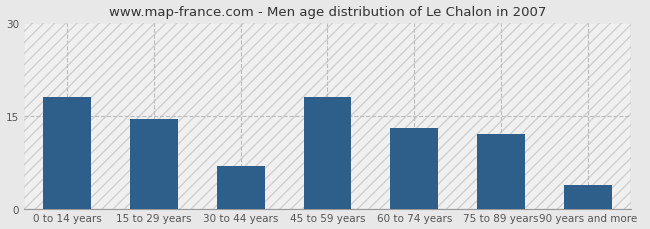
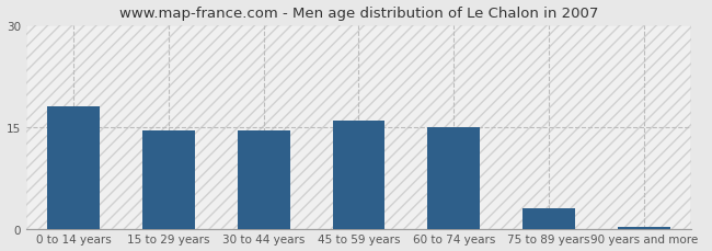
30 to 44 years: 6.8 -> 14.5
45 to 59 years: 18.0 -> 16.0
60 to 74 years: 13.0 -> 15.0
75 to 89 years: 12.0 -> 3.0
90 years and more: 3.8 -> 0.3
